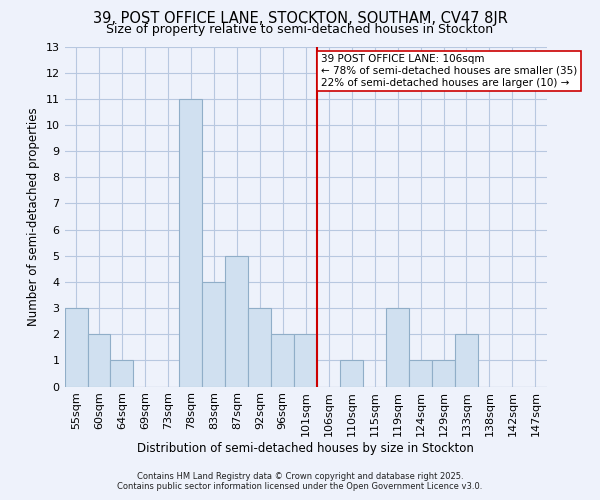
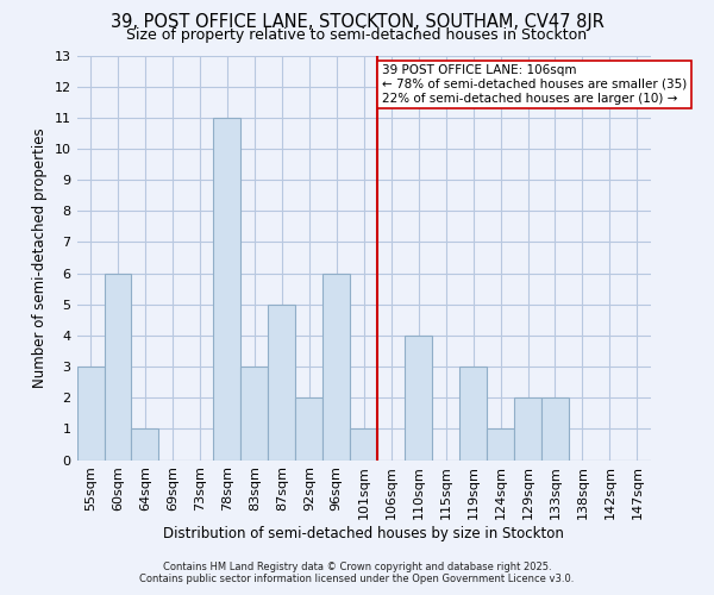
60sqm: 2 -> 6
83sqm: 4 -> 3
92sqm: 3 -> 2
96sqm: 2 -> 6
101sqm: 2 -> 1
110sqm: 1 -> 4
129sqm: 1 -> 2
